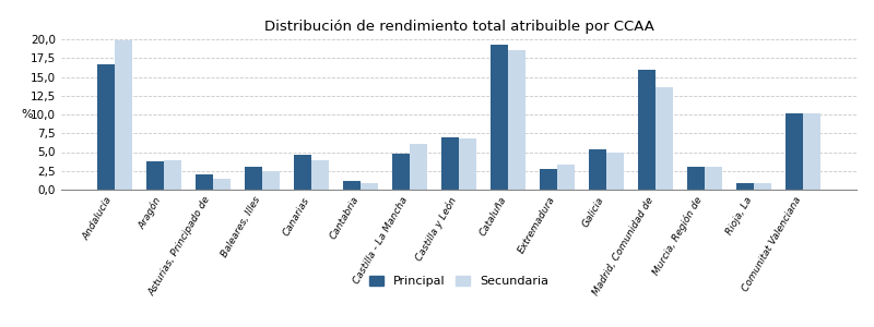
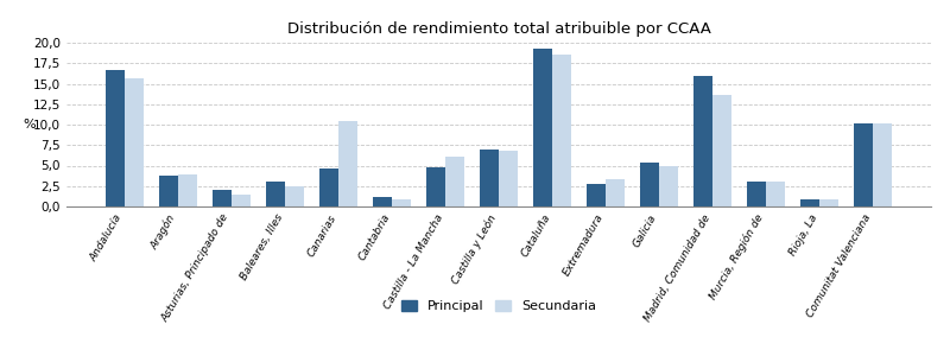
Secundaria/Andalucía: 19,8 -> 15,6
Secundaria/Canarias: 3,9 -> 10,4
